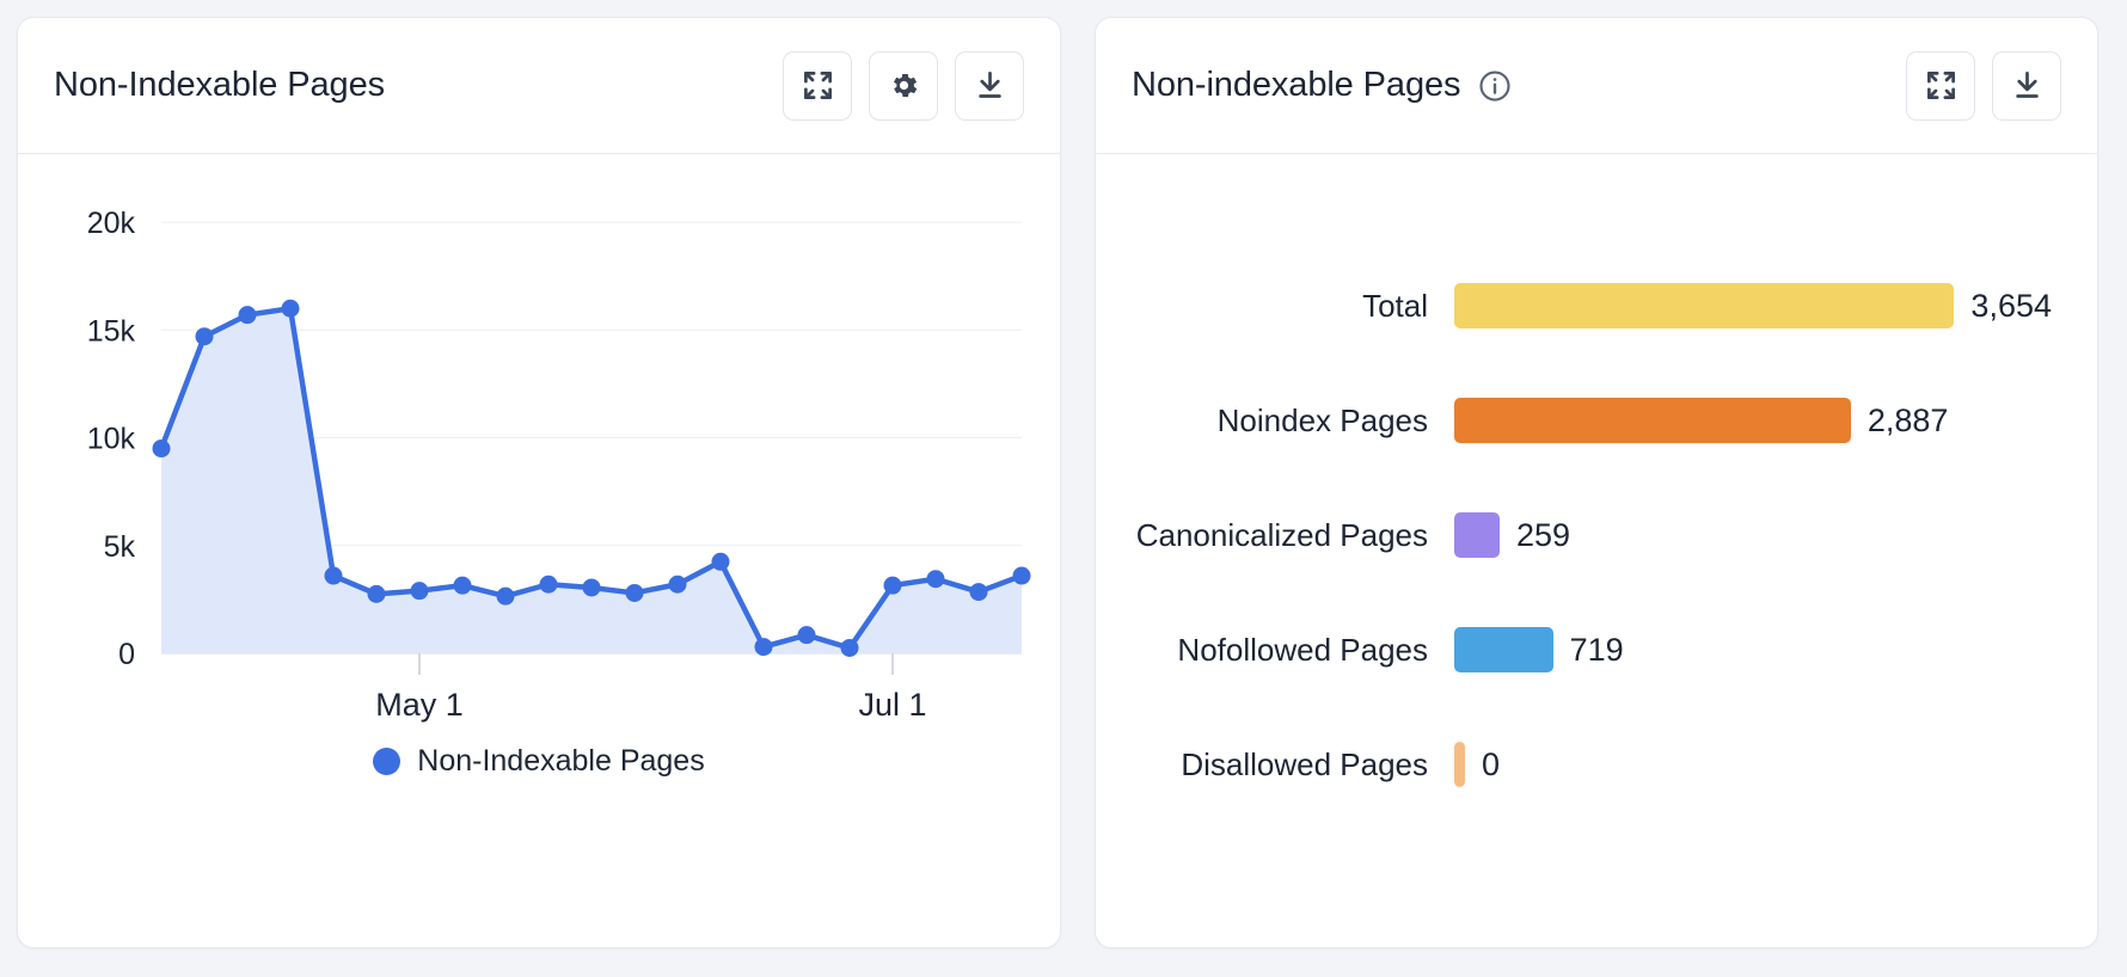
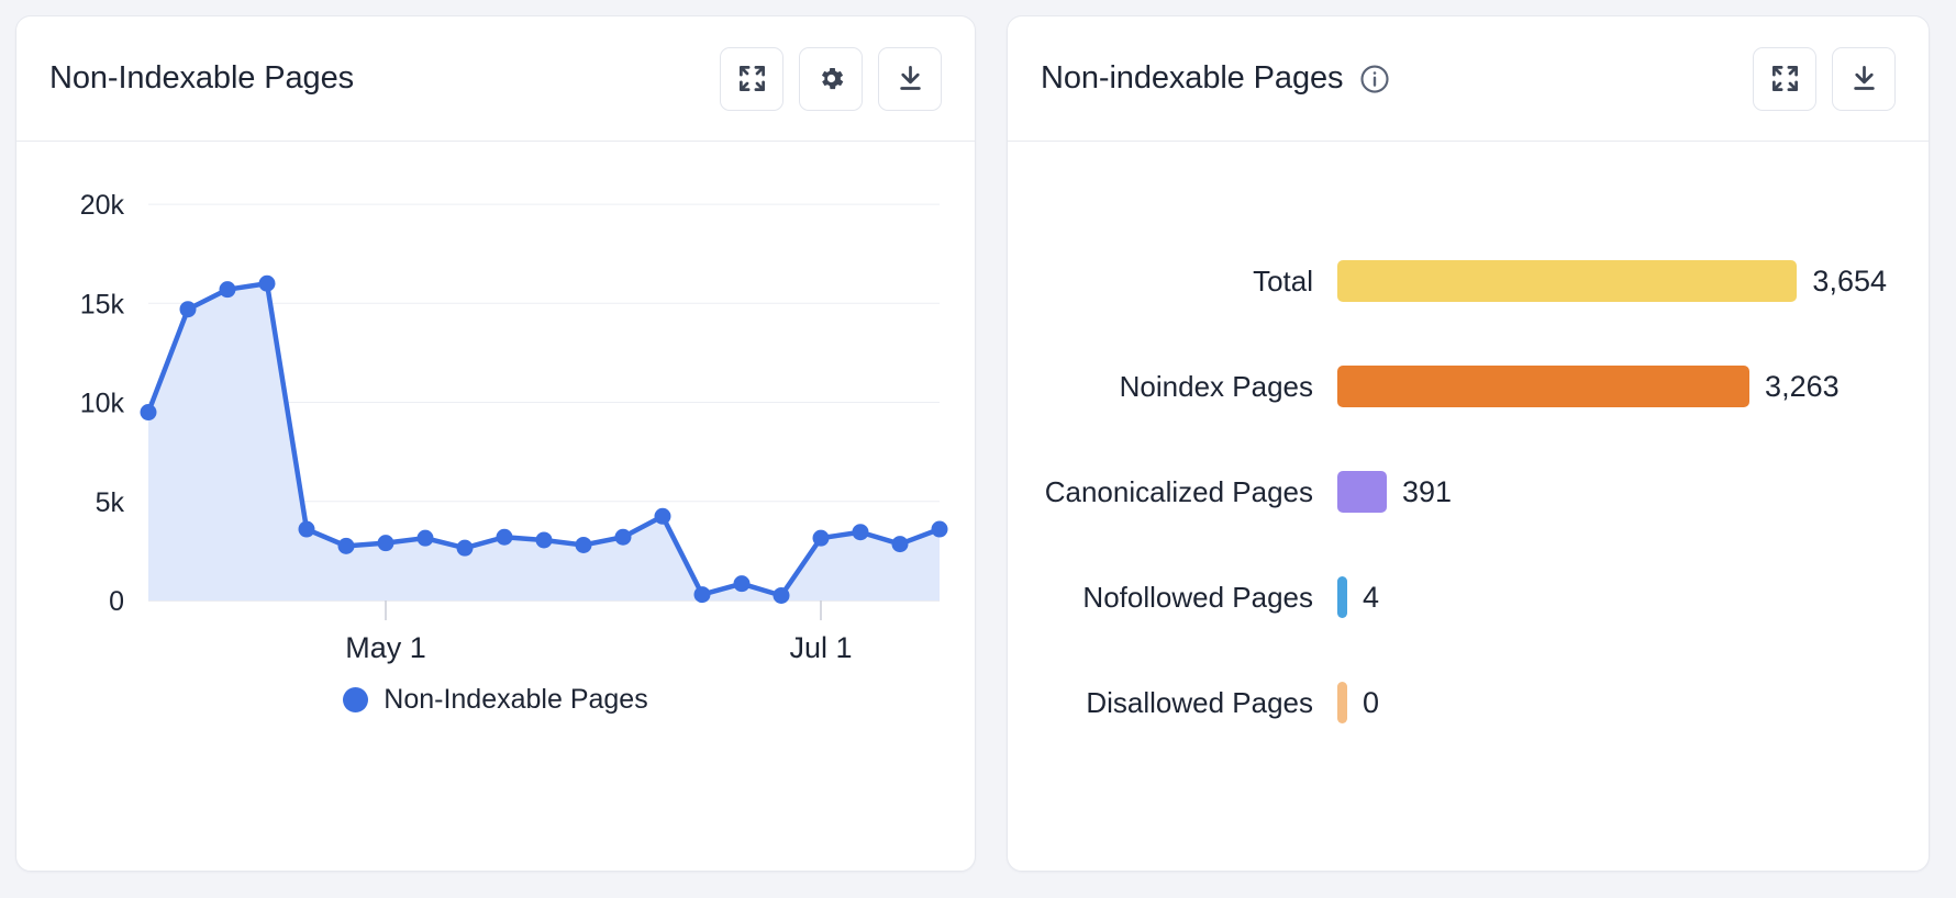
Non-indexable Pages/Noindex Pages: 2,887 -> 3,263
Non-indexable Pages/Canonicalized Pages: 259 -> 391
Non-indexable Pages/Nofollowed Pages: 719 -> 4
